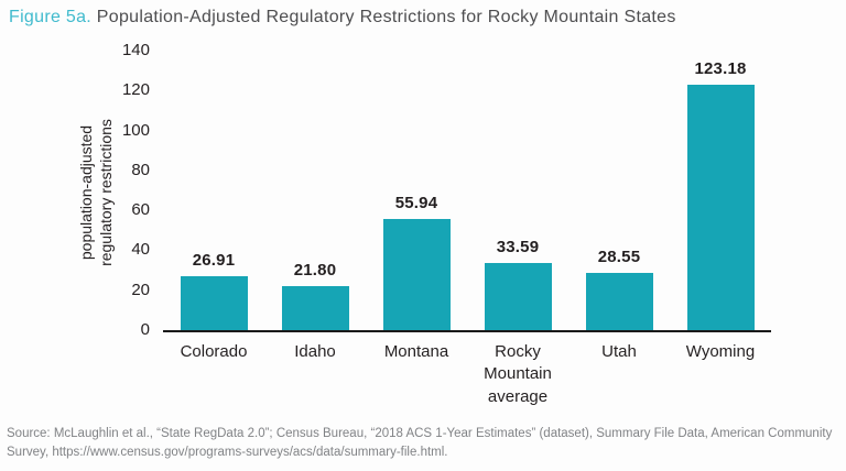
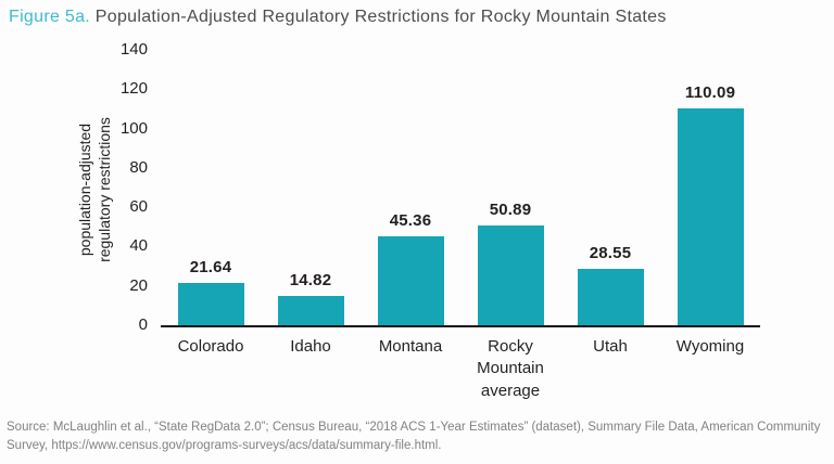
Colorado: 26.91 -> 21.64
Idaho: 21.80 -> 14.82
Montana: 55.94 -> 45.36
Rocky Mountain average: 33.59 -> 50.89
Wyoming: 123.18 -> 110.09
